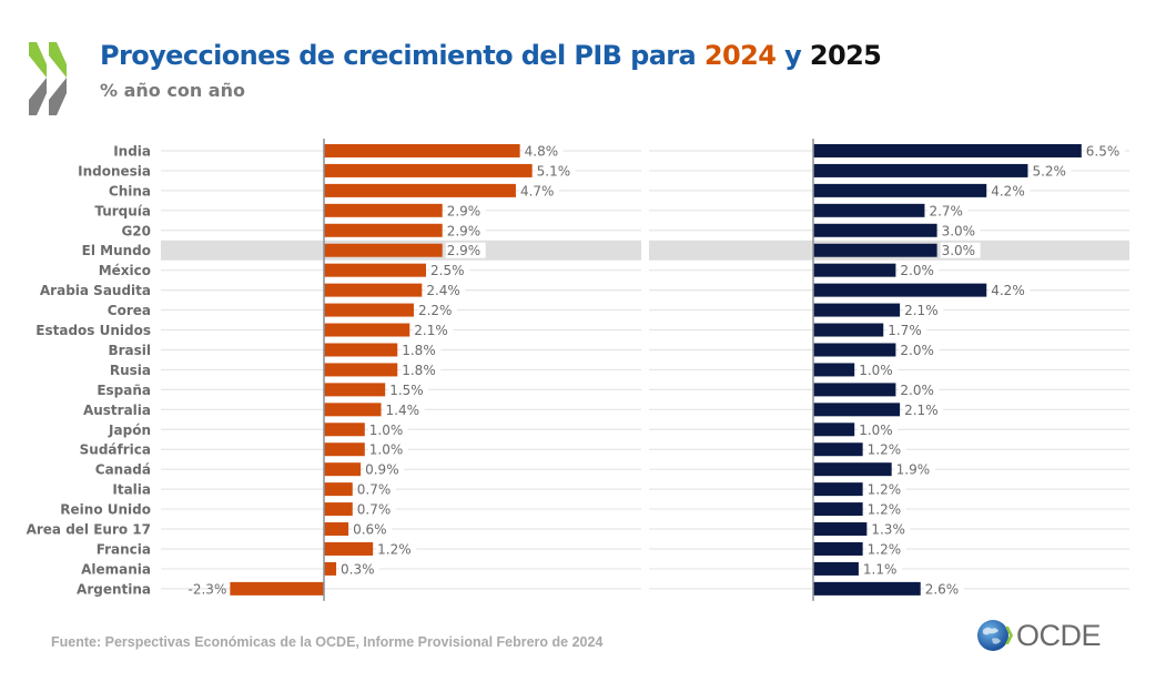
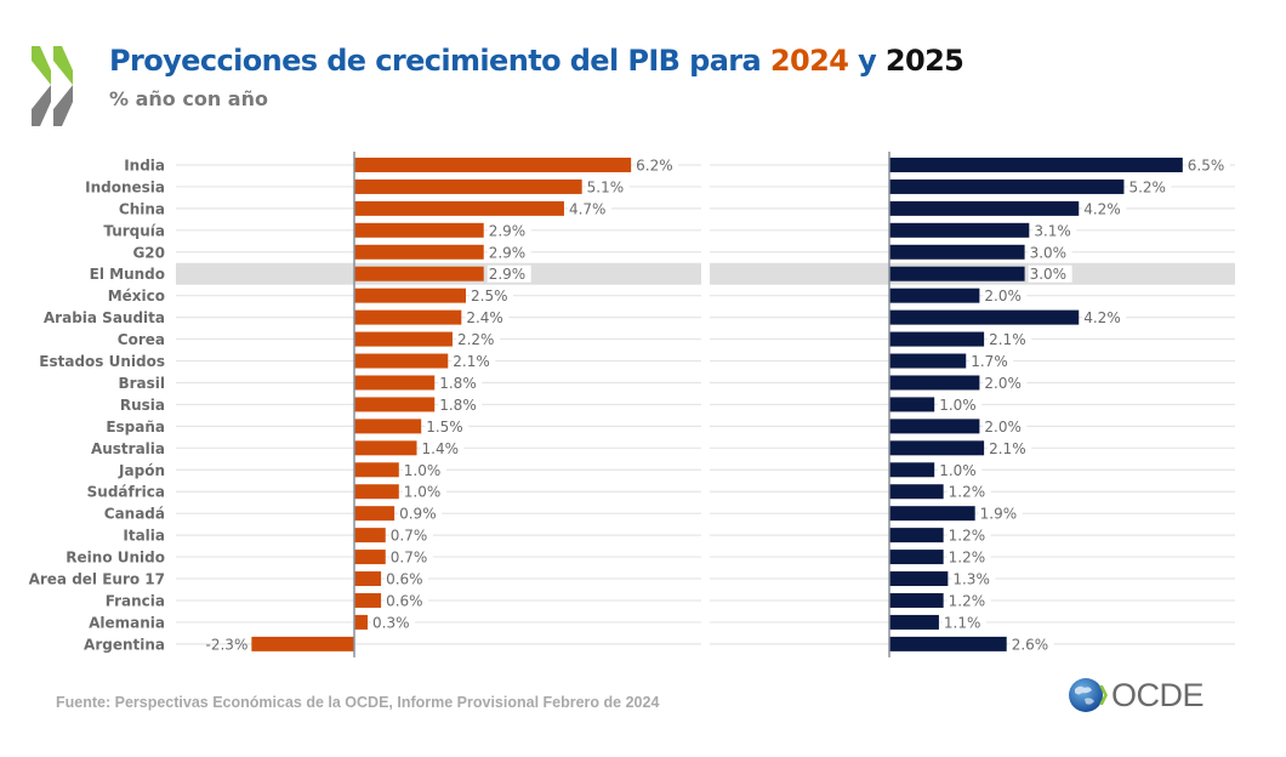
2024/India: 4.8% -> 6.2%
2025/Turquía: 2.7% -> 3.1%
2024/Francia: 1.2% -> 0.6%
